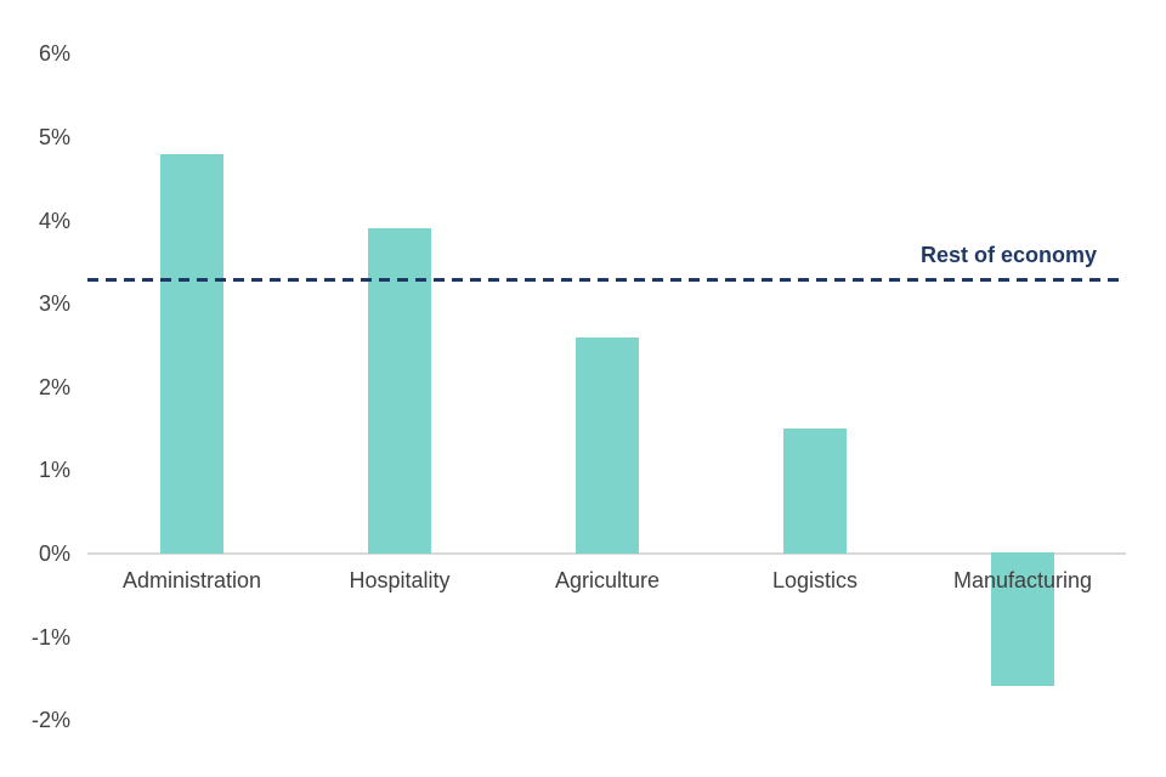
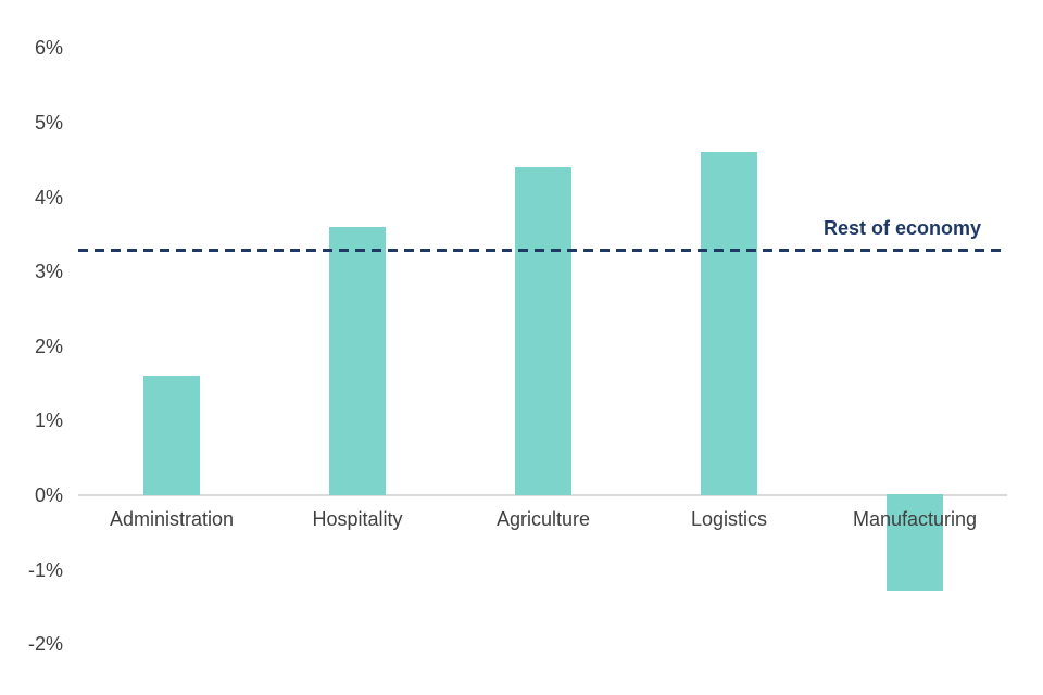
Administration: 4.8% -> 1.6%
Hospitality: 3.9% -> 3.6%
Agriculture: 2.6% -> 4.4%
Logistics: 1.5% -> 4.6%
Manufacturing: -1.6% -> -1.3%
